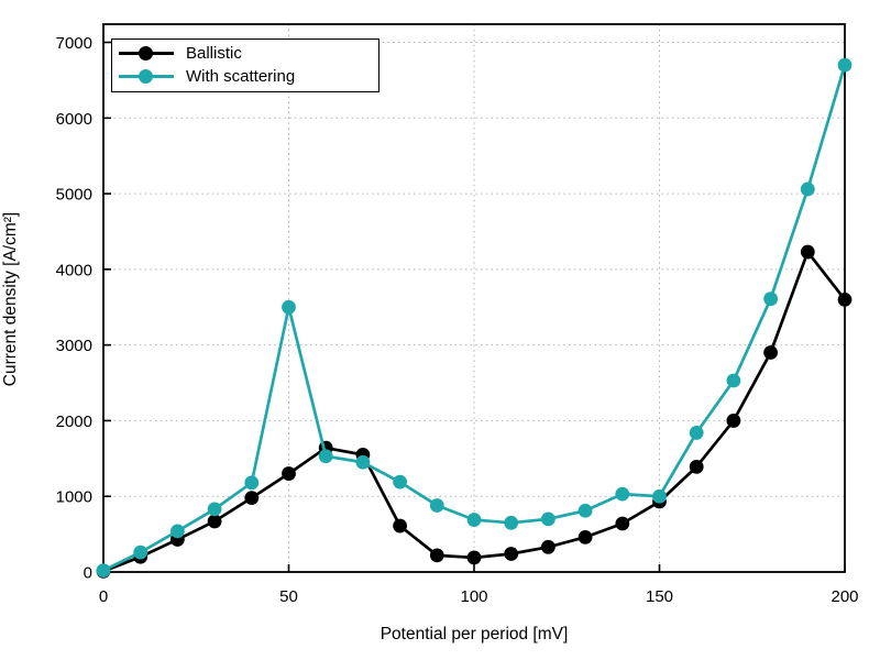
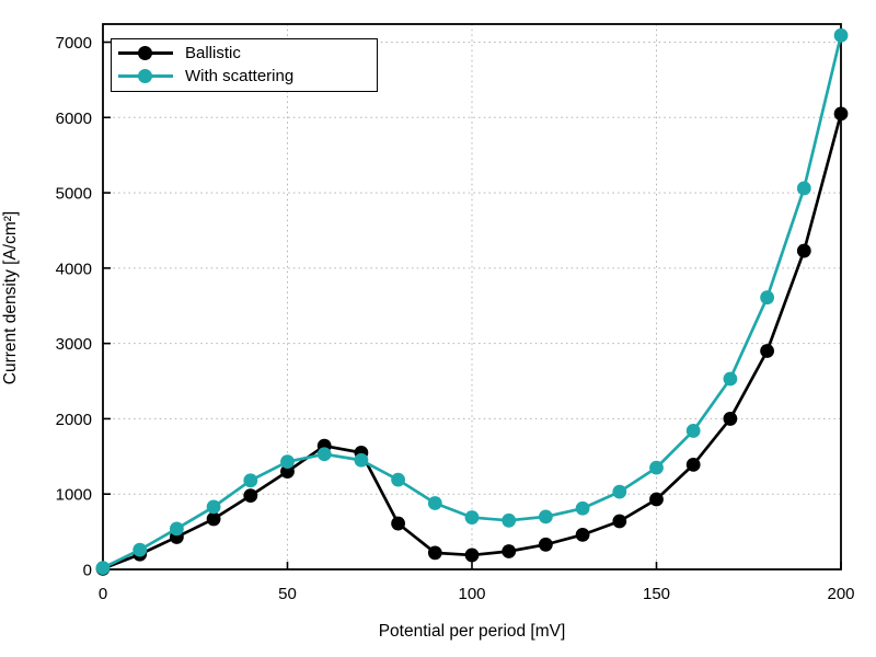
With scattering/50: 3500 -> 1400
With scattering/150: 1000 -> 1400
Ballistic/200: 3600 -> 6000
With scattering/200: 6700 -> 7100
